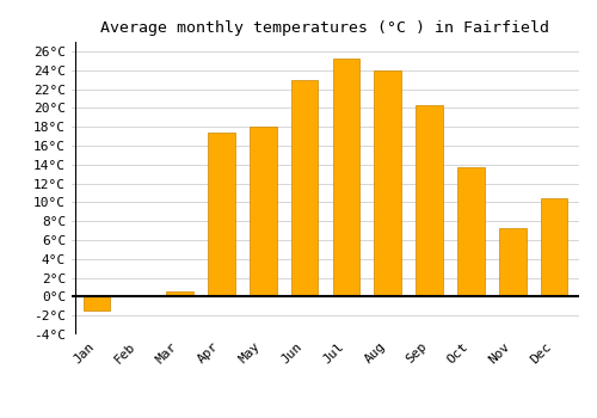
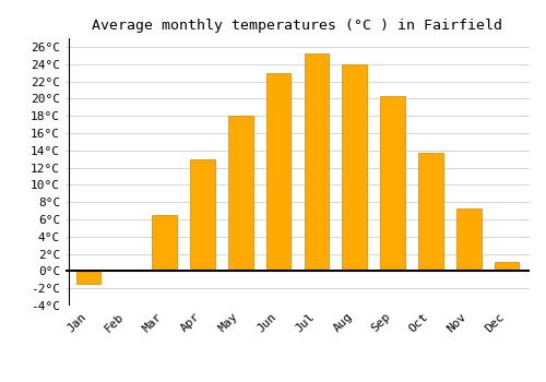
Mar: 0.6°C -> 6.5°C
Apr: 17.4°C -> 13.0°C
Dec: 10.4°C -> 1.0°C
